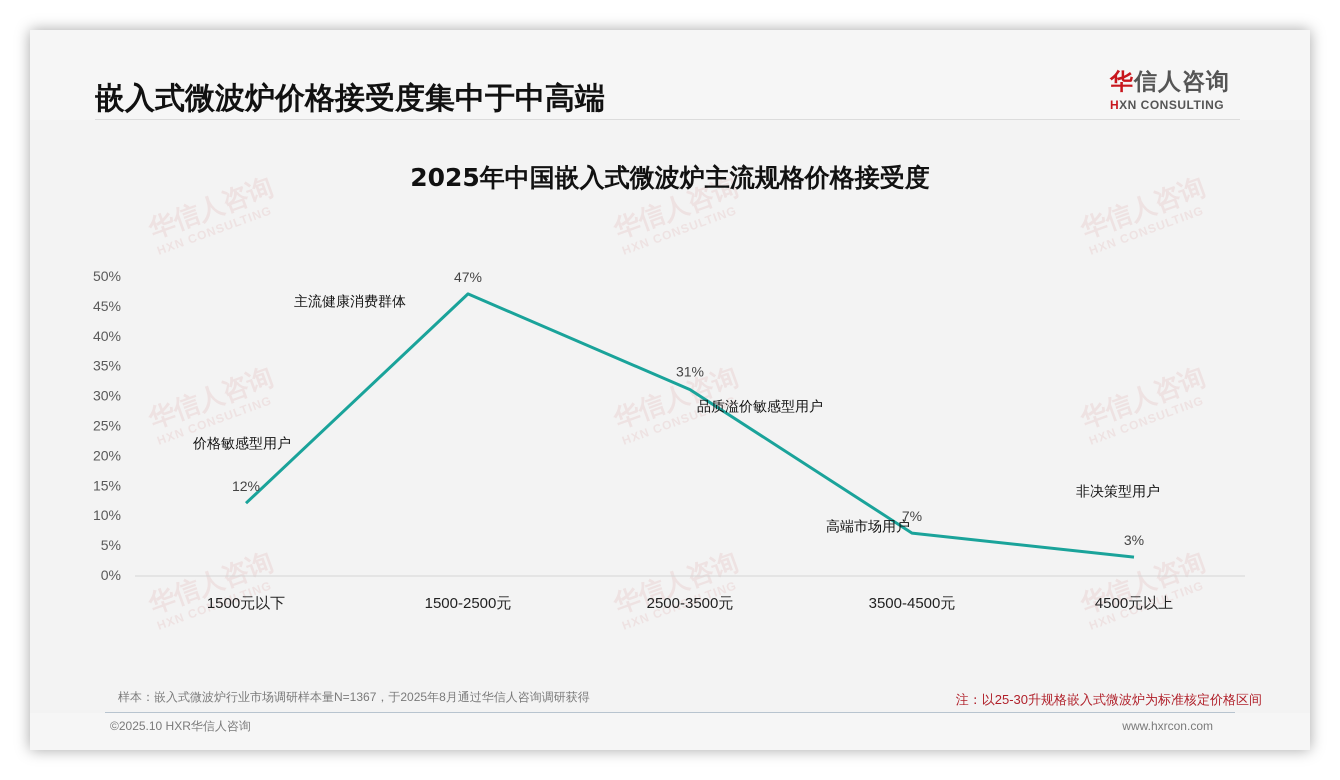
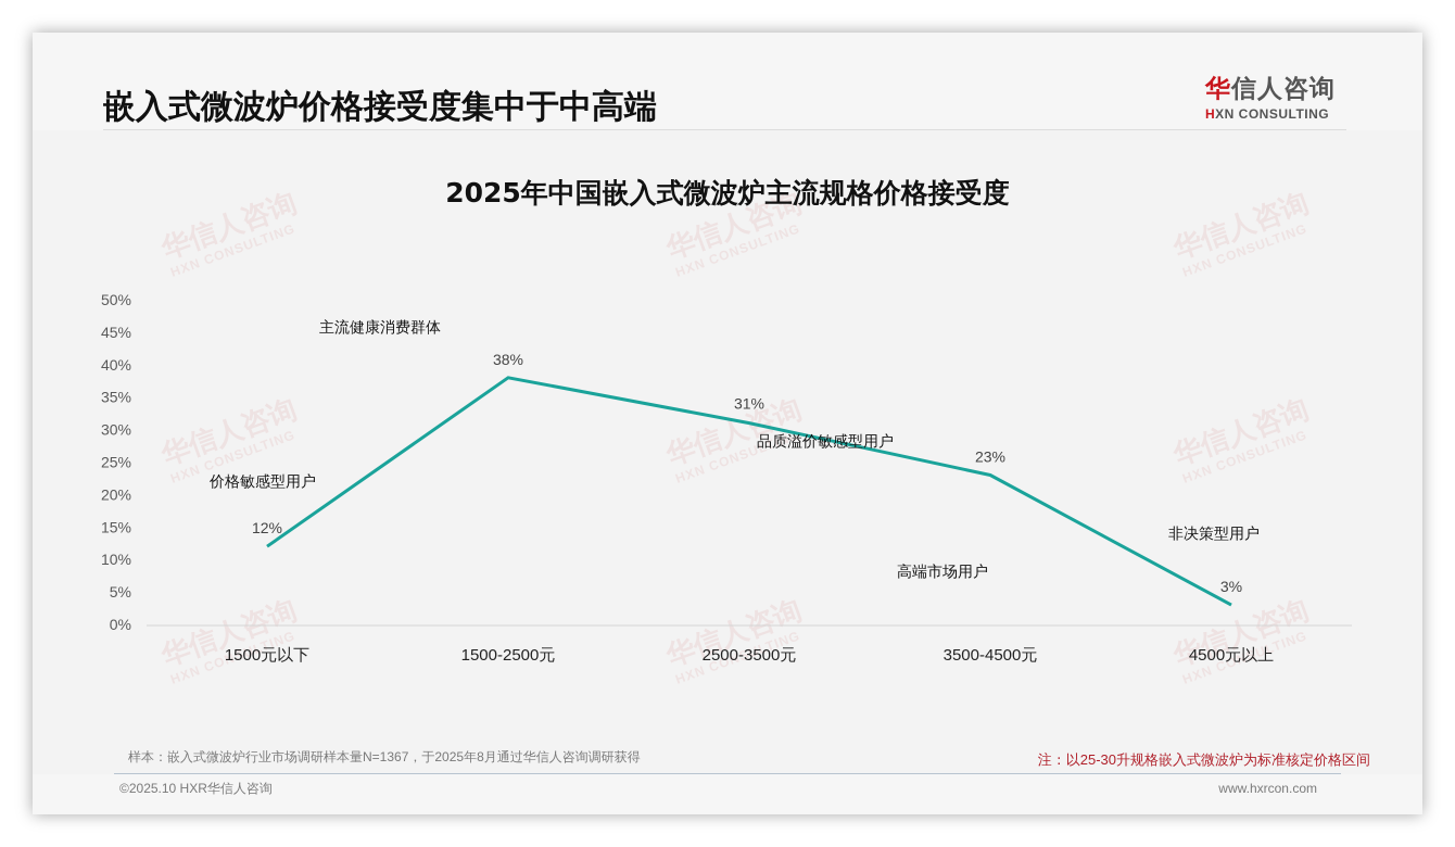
1500-2500元: 47% -> 38%
3500-4500元: 7% -> 23%
